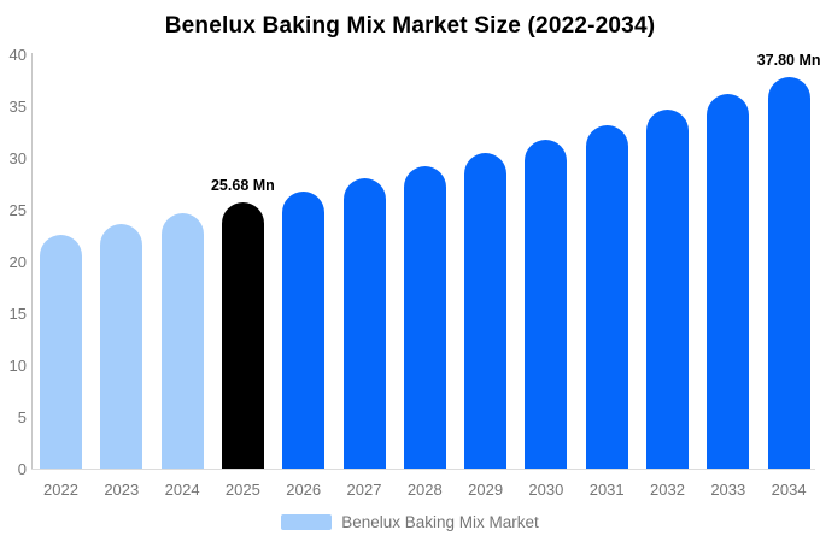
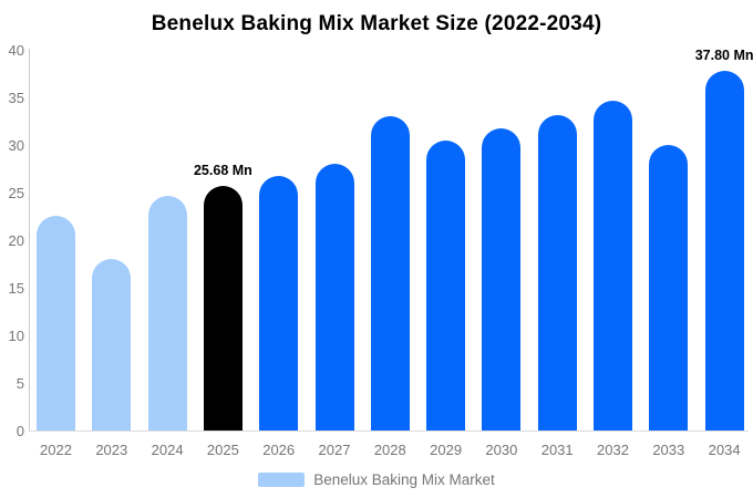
2023: 24 -> 18
2028: 29 -> 33
2033: 36 -> 30
